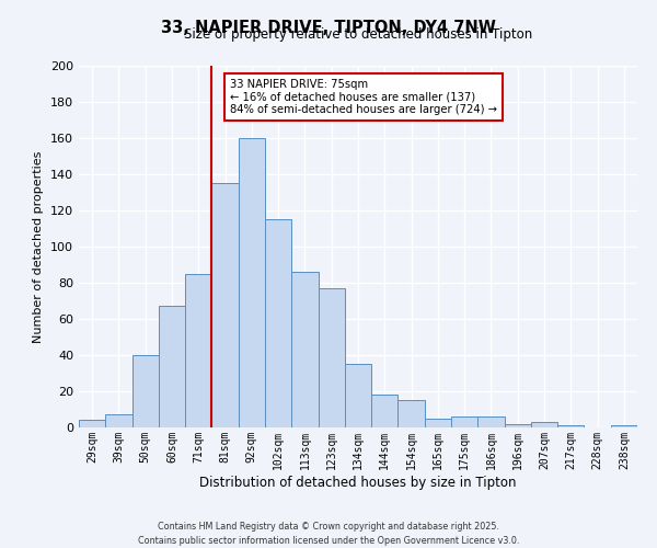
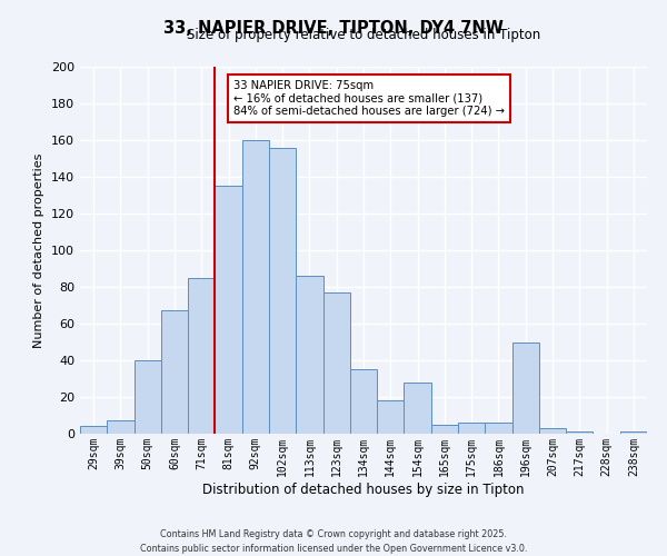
102sqm: 115 -> 156
154sqm: 15 -> 28
196sqm: 2 -> 50
